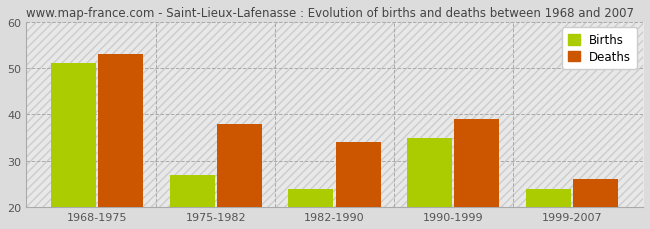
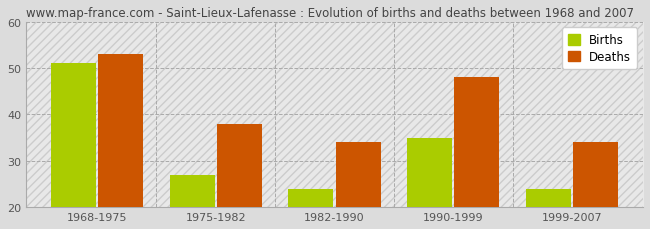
Deaths/1990-1999: 39 -> 48
Deaths/1999-2007: 26 -> 34
